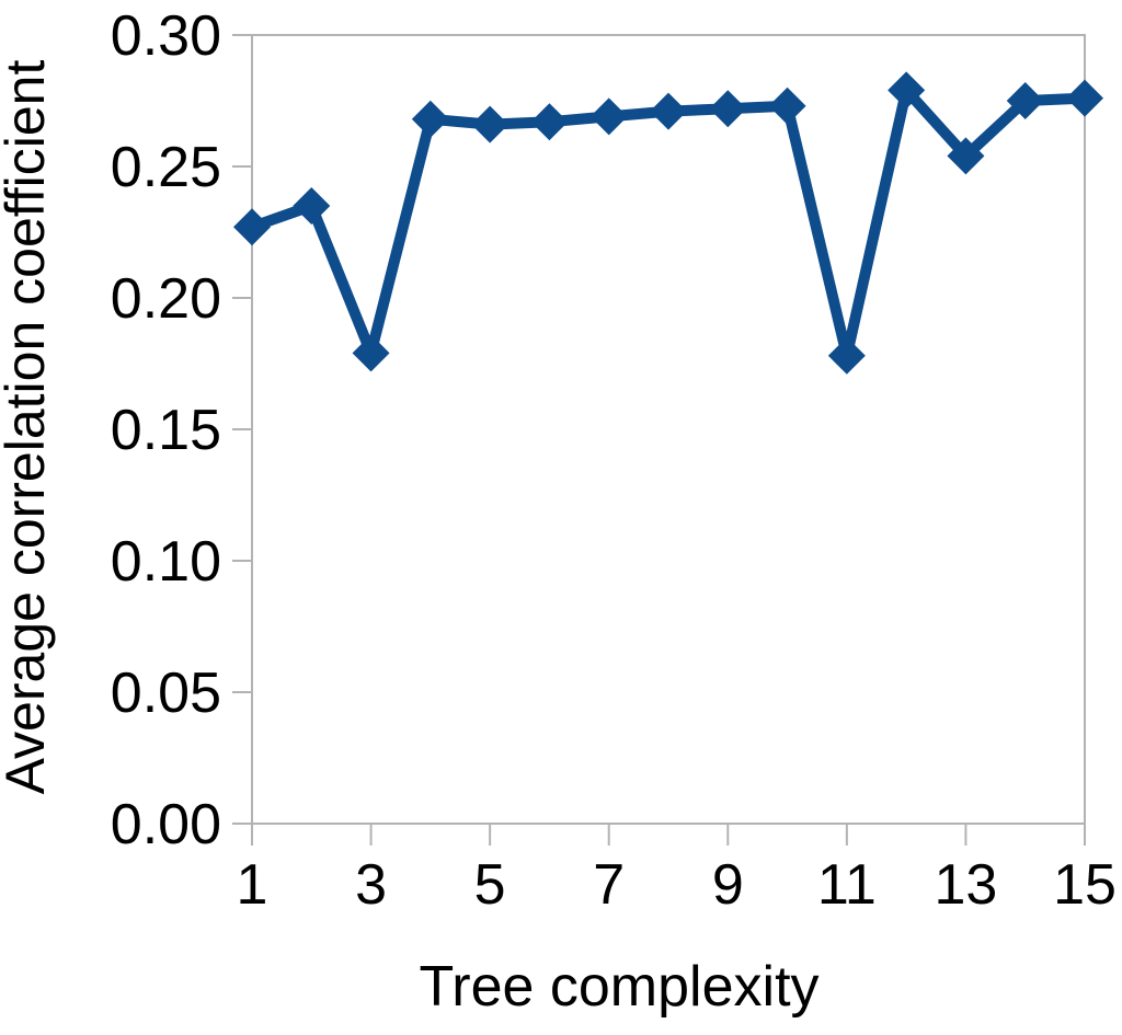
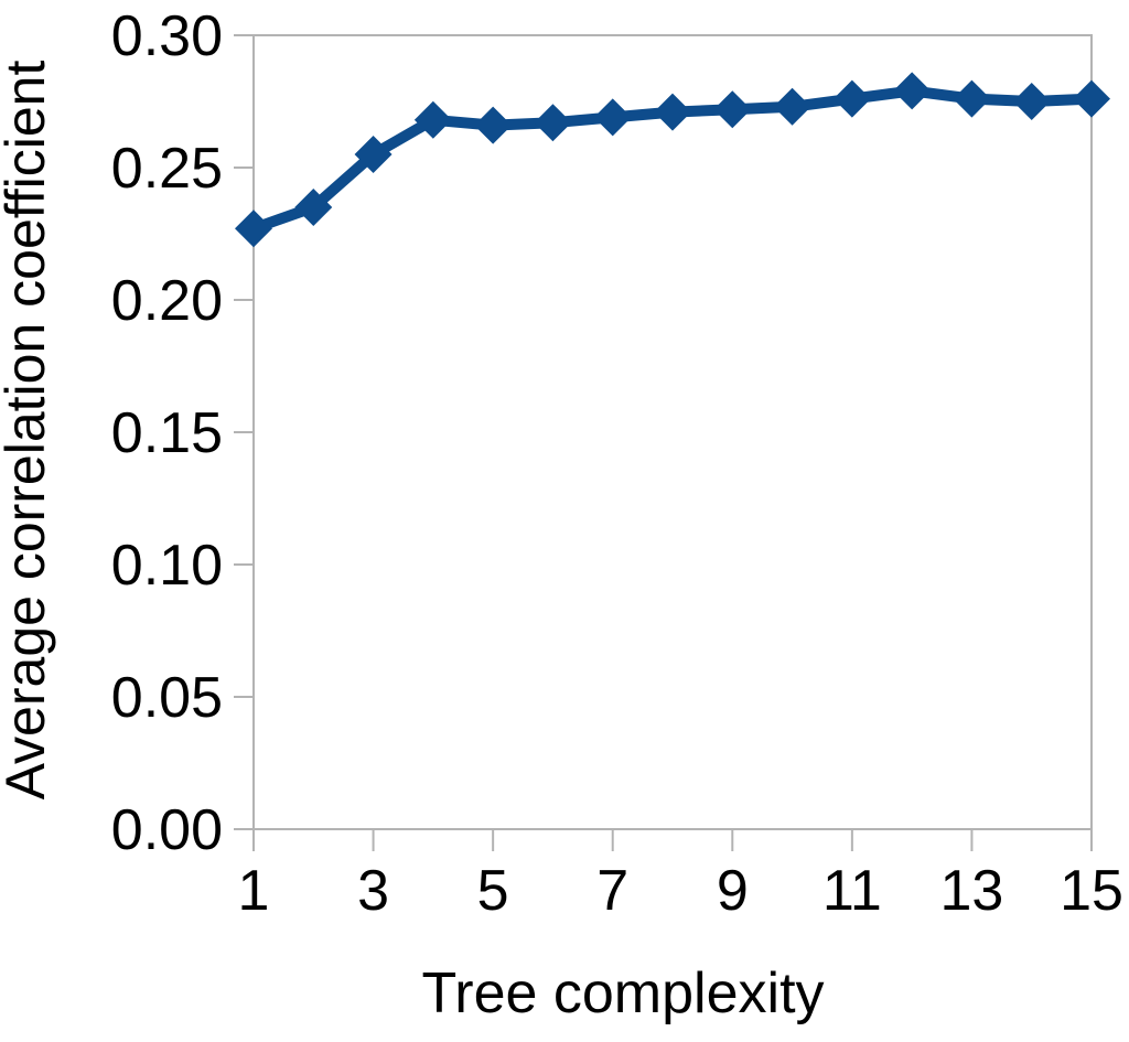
3: 0.179 -> 0.255
11: 0.178 -> 0.276
13: 0.254 -> 0.276
